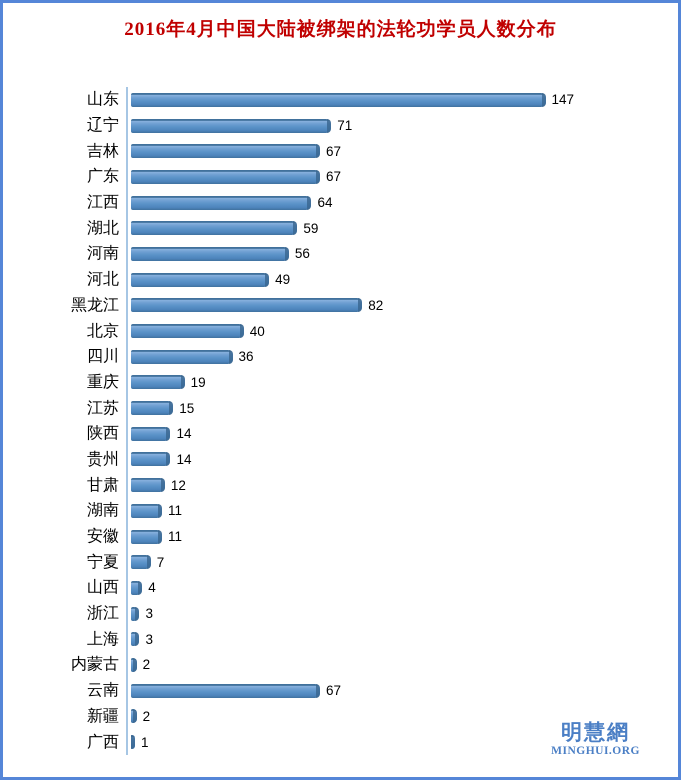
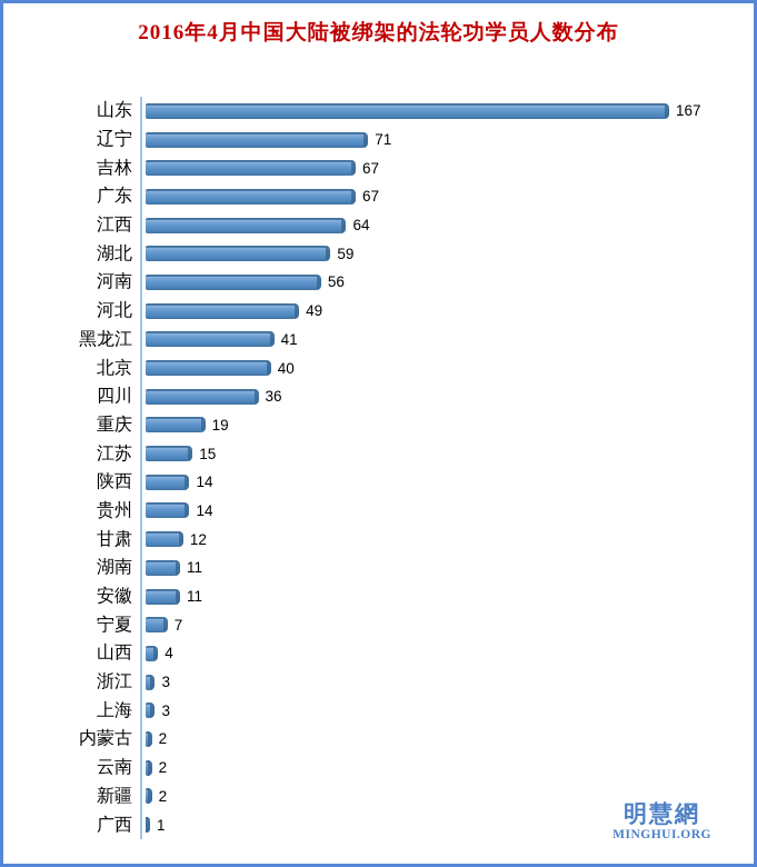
山东: 147 -> 167
黑龙江: 82 -> 41
云南: 67 -> 2
